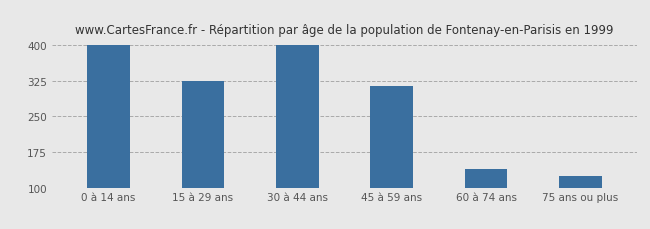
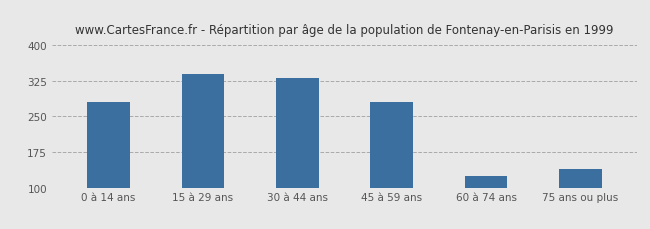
0 à 14 ans: 400 -> 280
15 à 29 ans: 325 -> 340
30 à 44 ans: 400 -> 330
45 à 59 ans: 315 -> 280
60 à 74 ans: 140 -> 125
75 ans ou plus: 125 -> 140
